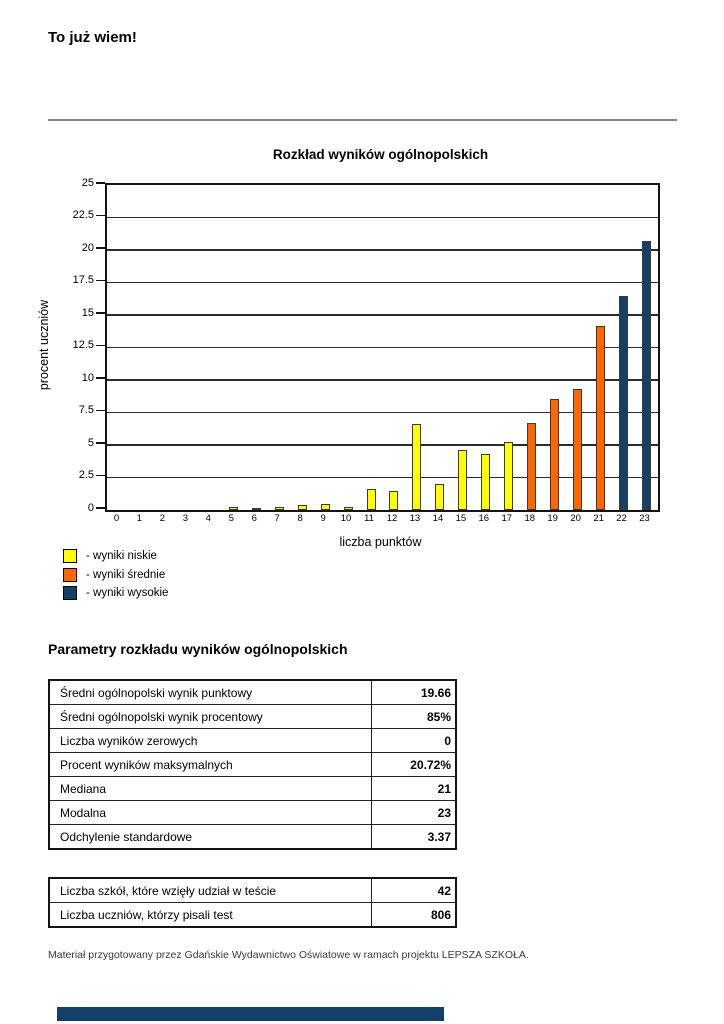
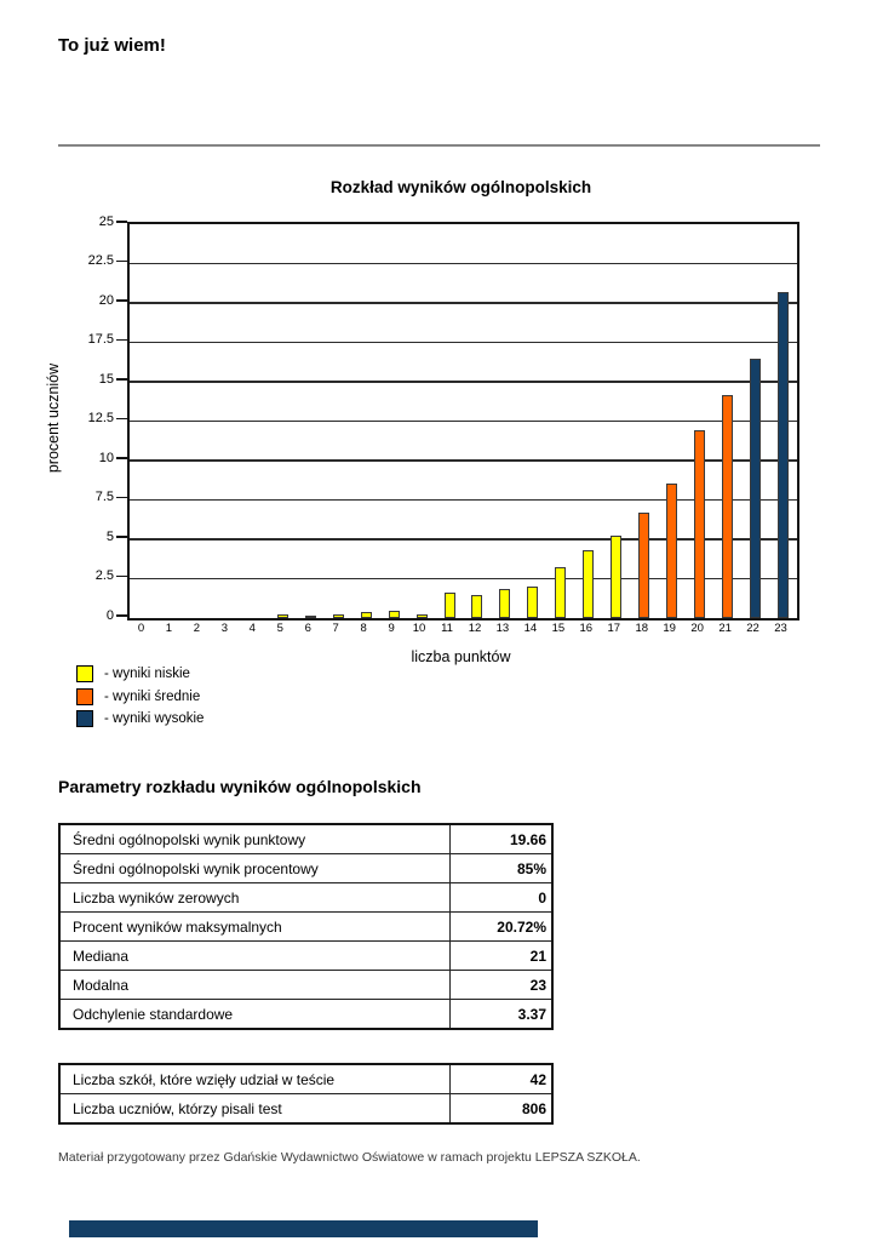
13: 6.6 -> 1.9
15: 4.6 -> 3.2
20: 9.3 -> 11.9
